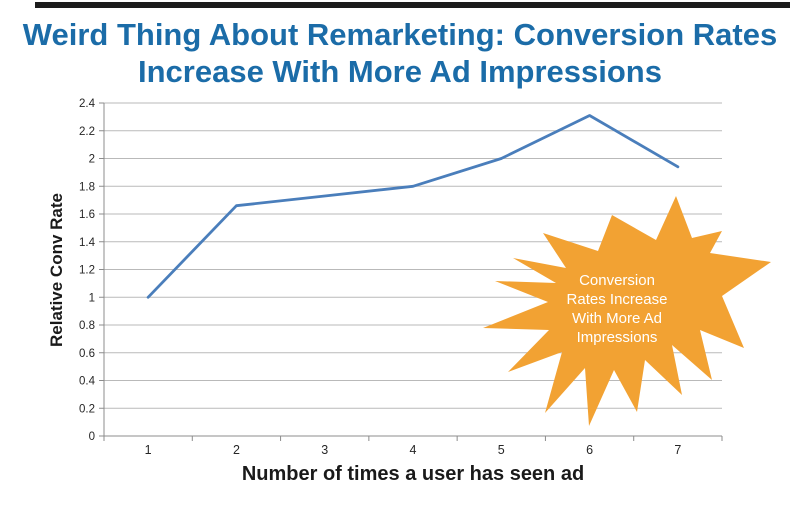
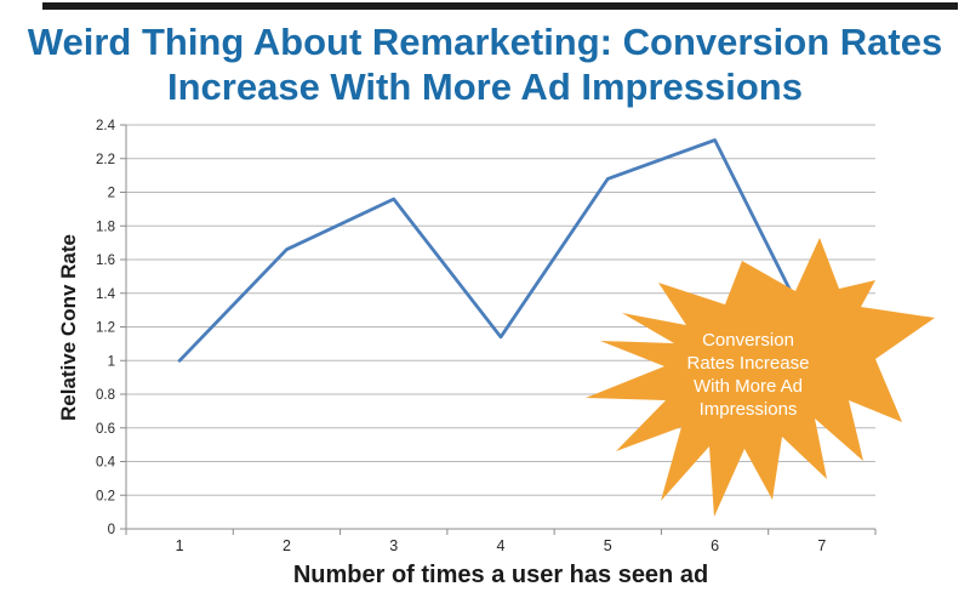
3: 1.73 -> 1.96
4: 1.80 -> 1.14
5: 2.00 -> 2.08
7: 1.94 -> 1.04
